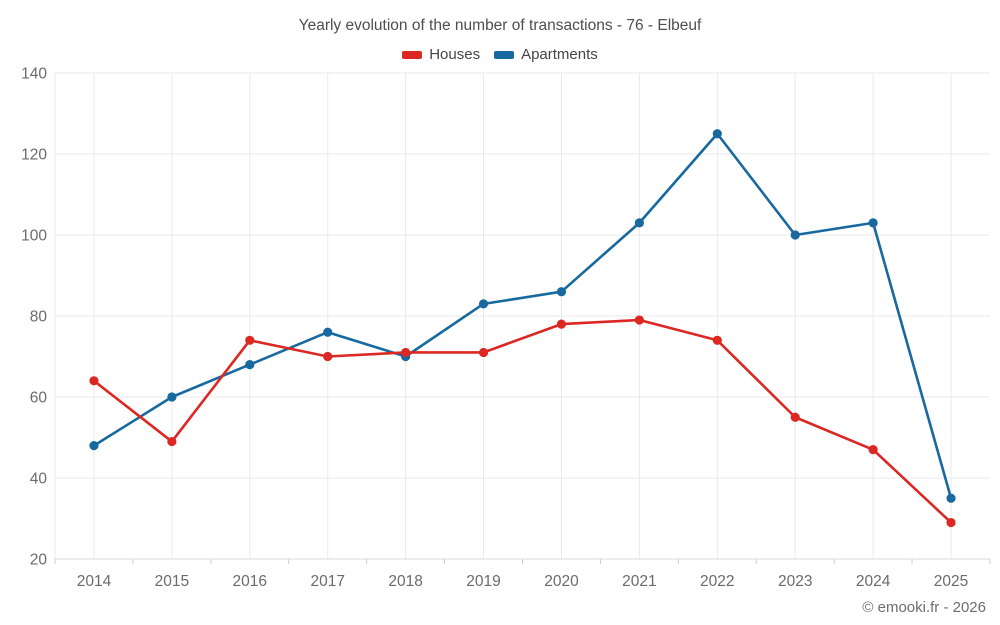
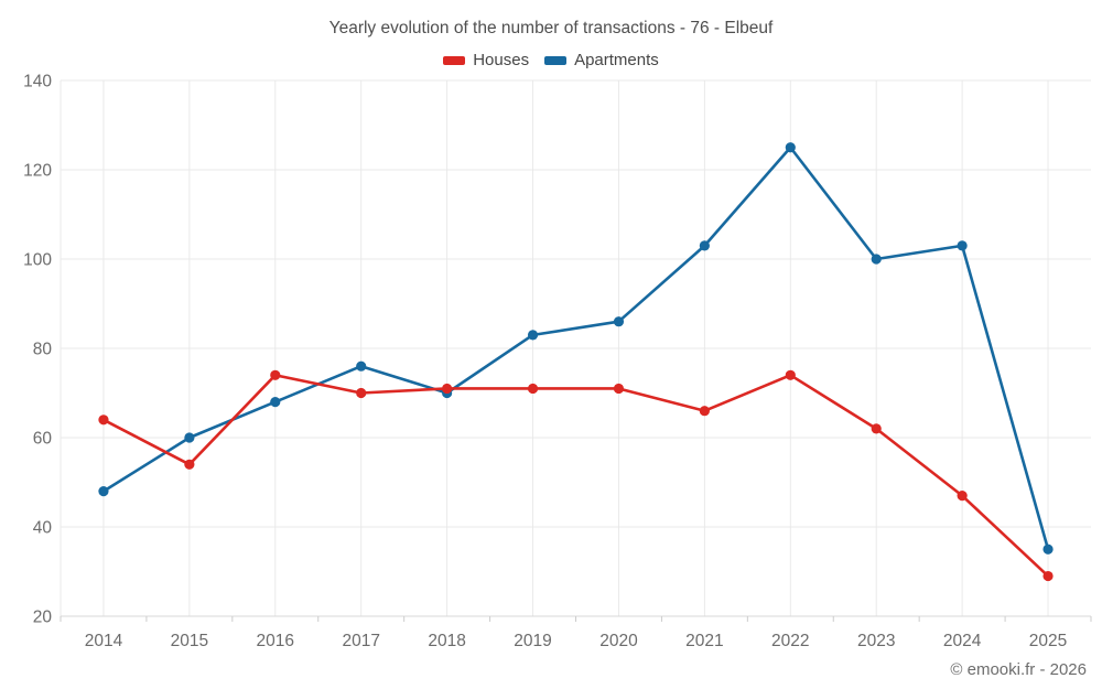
Houses/2015: 49 -> 54
Houses/2020: 78 -> 71
Houses/2021: 79 -> 66
Houses/2023: 55 -> 62
